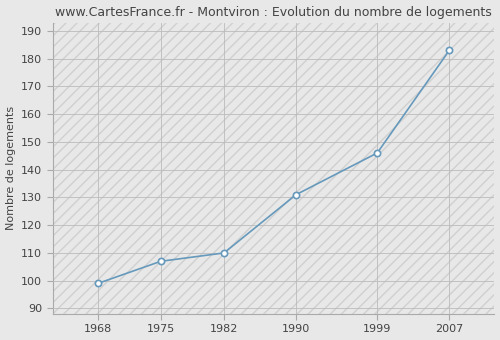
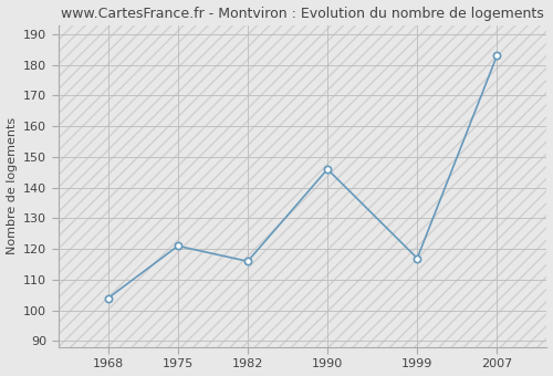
1968: 99 -> 104
1975: 107 -> 121
1982: 110 -> 116
1990: 131 -> 146
1999: 146 -> 117
